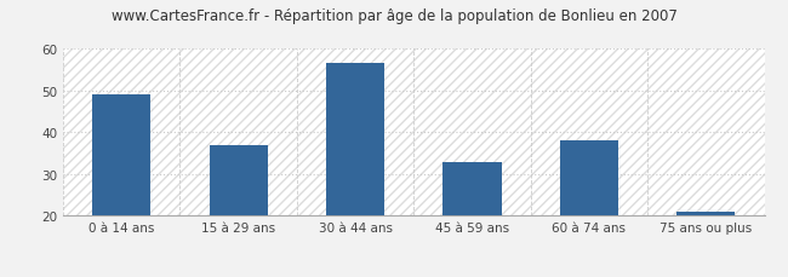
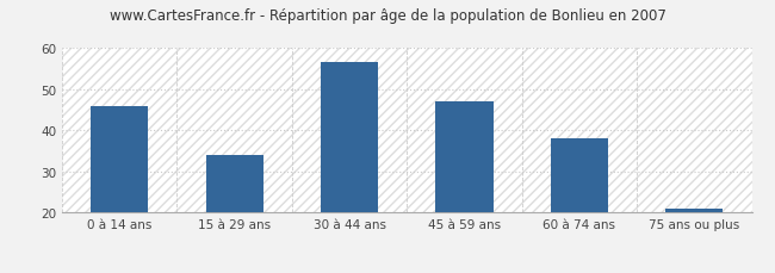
0 à 14 ans: 49.0 -> 46.0
15 à 29 ans: 37.0 -> 34.0
45 à 59 ans: 33.0 -> 47.0
